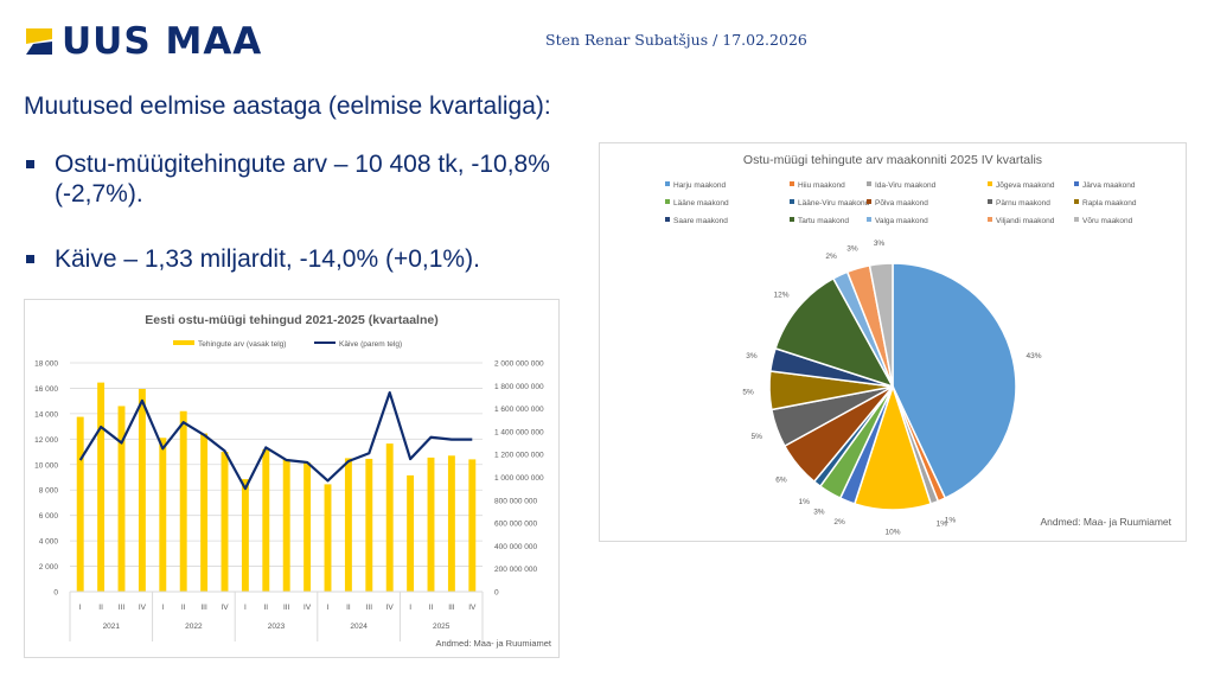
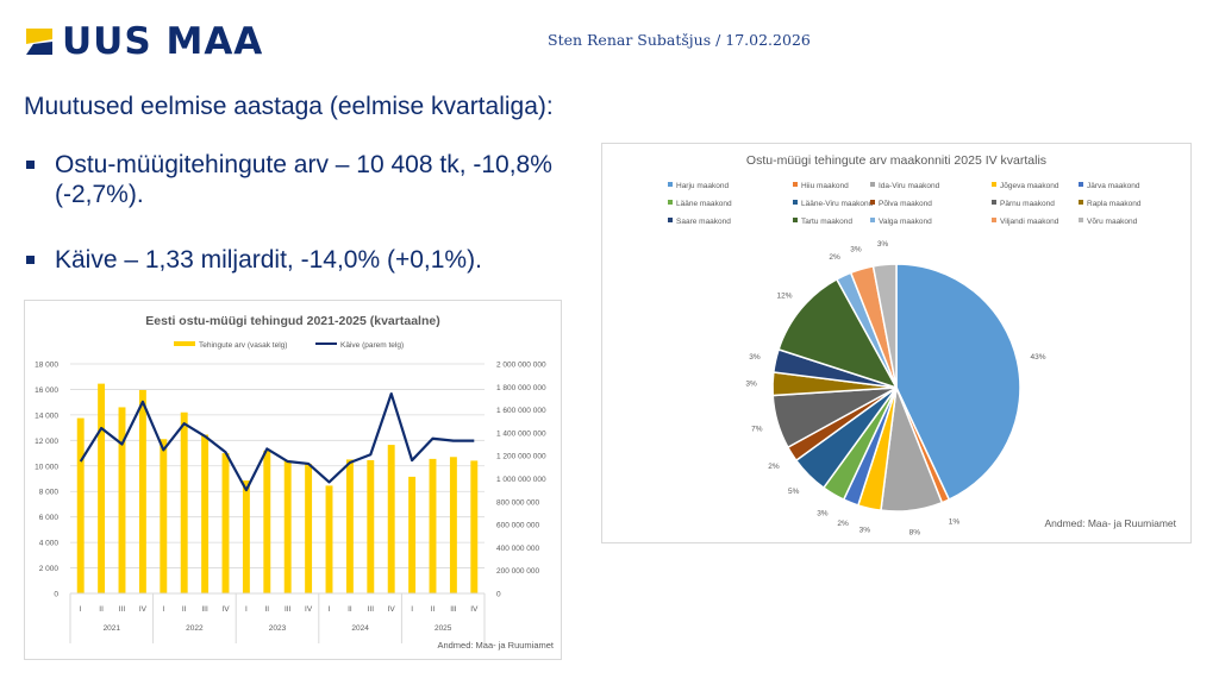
Ostu-müügi tehingute arv maakonniti 2025 IV kvartalis/Ida-Viru maakond: 1% -> 8%
Ostu-müügi tehingute arv maakonniti 2025 IV kvartalis/Jõgeva maakond: 10% -> 3%
Ostu-müügi tehingute arv maakonniti 2025 IV kvartalis/Lääne-Viru maakond: 1% -> 5%
Ostu-müügi tehingute arv maakonniti 2025 IV kvartalis/Põlva maakond: 6% -> 2%
Ostu-müügi tehingute arv maakonniti 2025 IV kvartalis/Pärnu maakond: 5% -> 7%
Ostu-müügi tehingute arv maakonniti 2025 IV kvartalis/Rapla maakond: 5% -> 3%
